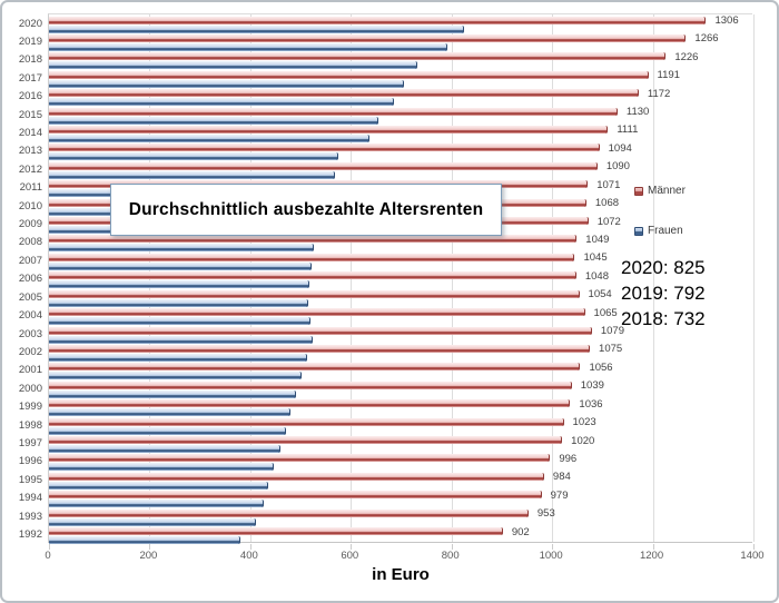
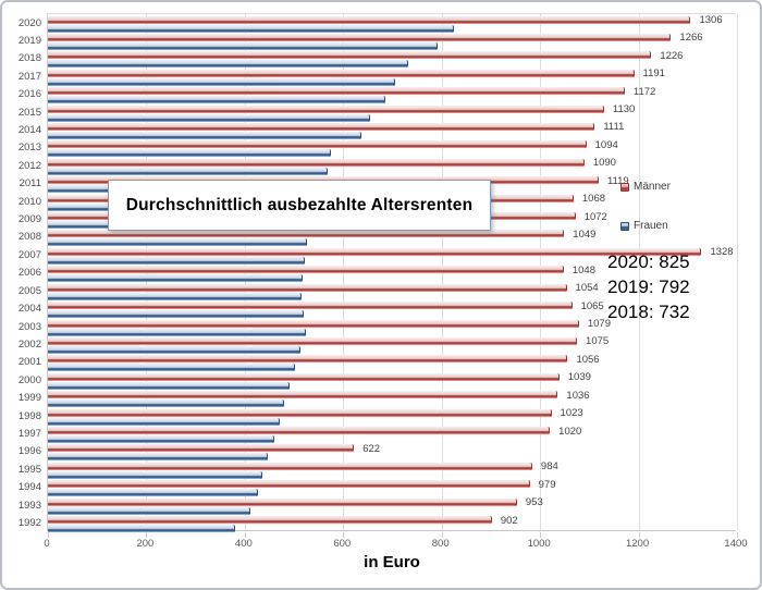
Männer/2011: 1071 -> 1119
Männer/2007: 1045 -> 1328
Männer/1996: 996 -> 622
